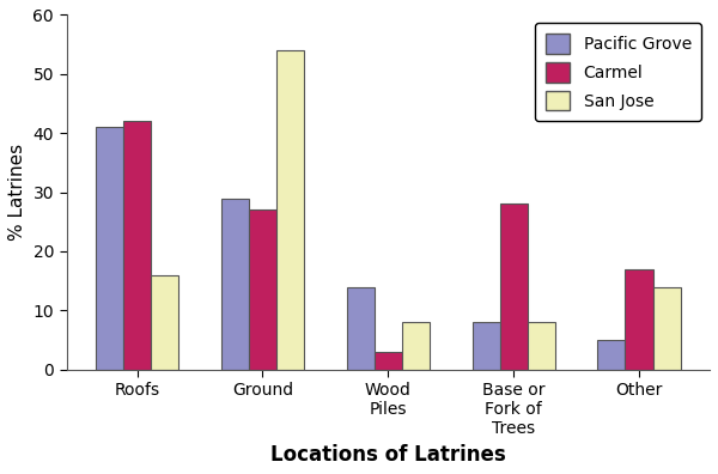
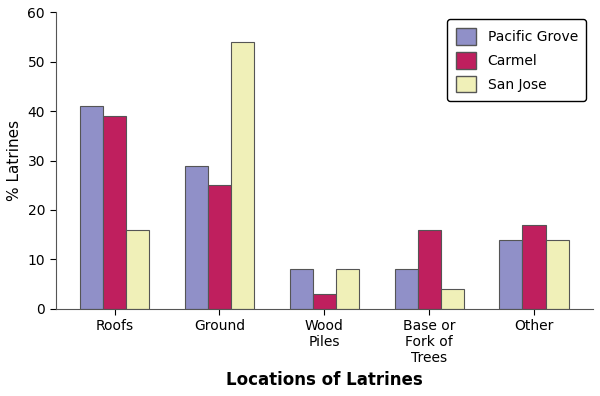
Carmel/Roofs: 42 -> 39
Carmel/Ground: 27 -> 25
Pacific Grove/Wood Piles: 14 -> 8
Carmel/Base or Fork of Trees: 28 -> 16
San Jose/Base or Fork of Trees: 8 -> 4
Pacific Grove/Other: 5 -> 14
